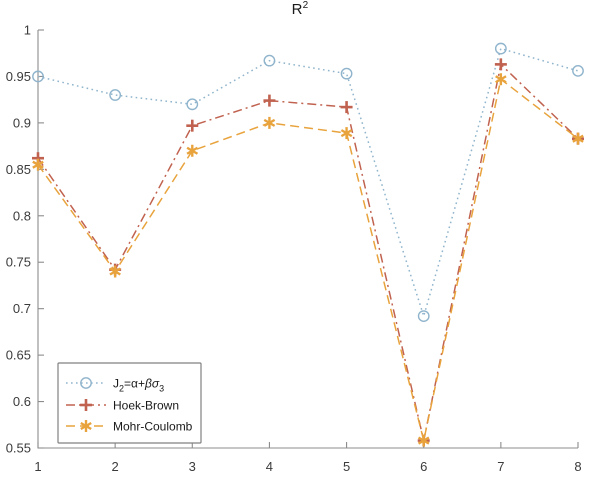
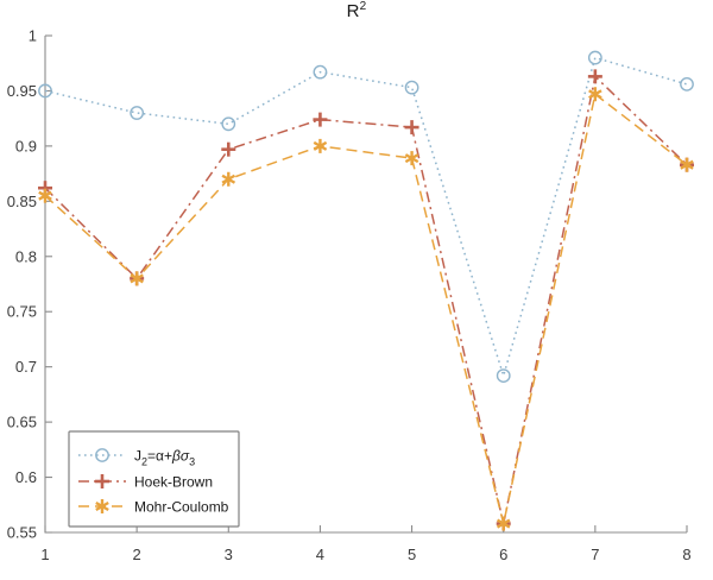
Hoek-Brown/2: 0.74 -> 0.78
Mohr-Coulomb/2: 0.74 -> 0.78
